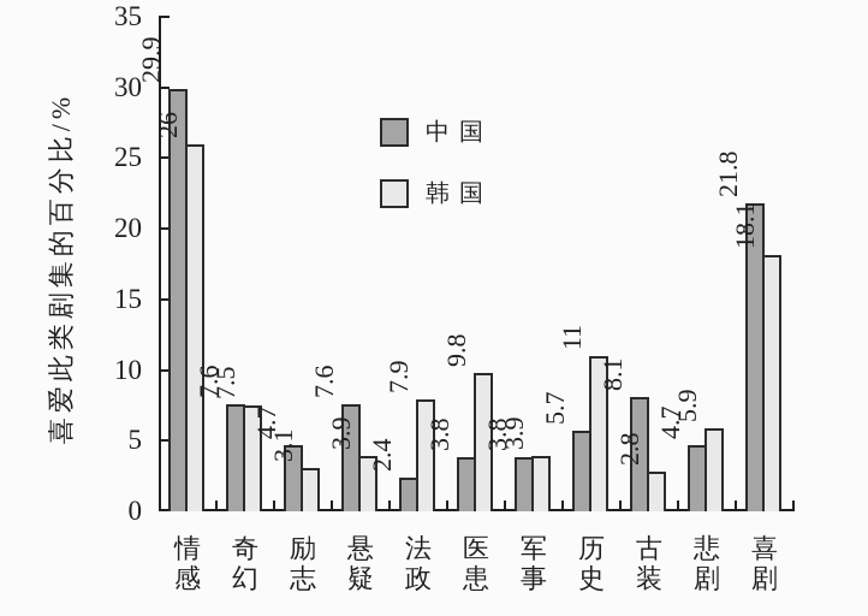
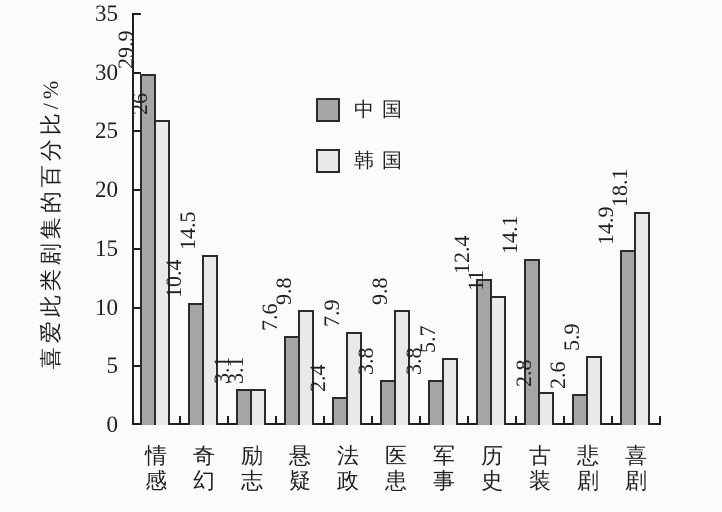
中国/奇幻: 7.6 -> 10.4
韩国/奇幻: 7.5 -> 14.5
中国/励志: 4.7 -> 3.1
韩国/悬疑: 3.9 -> 9.8
韩国/军事: 3.9 -> 5.7
中国/历史: 5.7 -> 12.4
中国/古装: 8.1 -> 14.1
中国/悲剧: 4.7 -> 2.6
中国/喜剧: 21.8 -> 14.9
